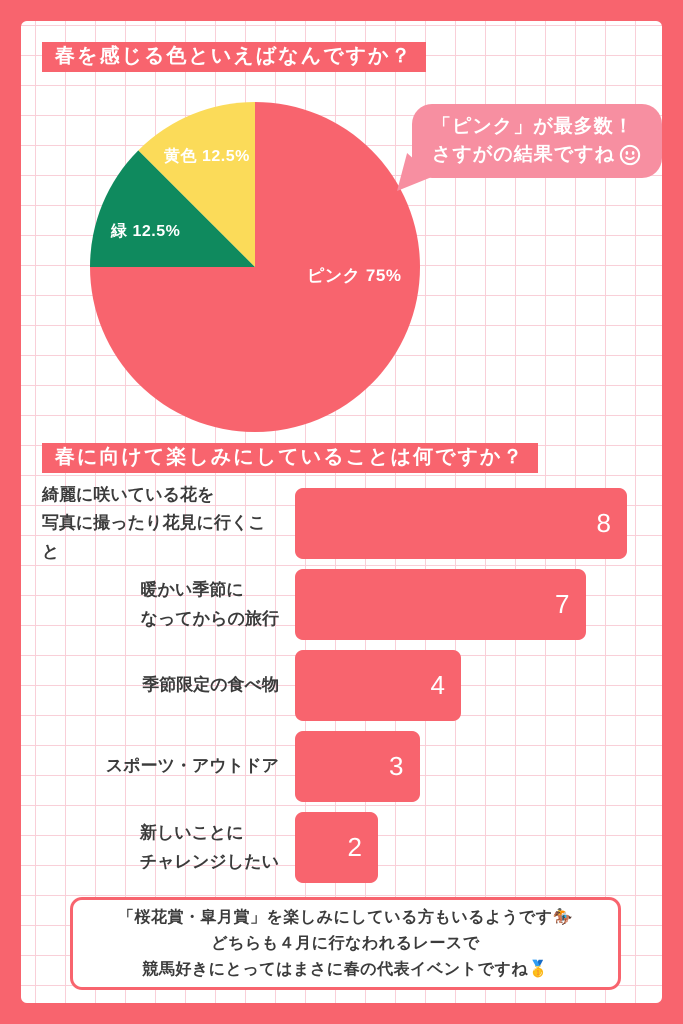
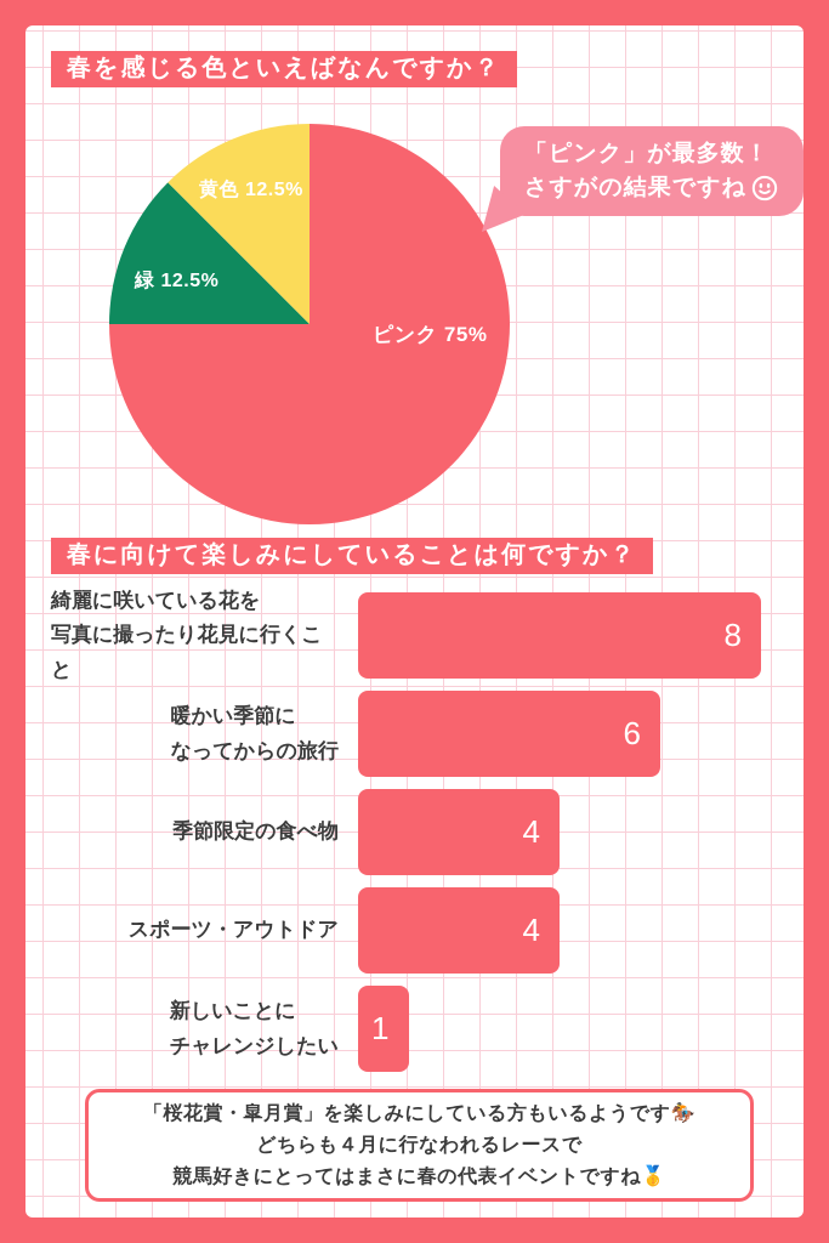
春に向けて楽しみにしていることは何ですか？/暖かい季節に なってからの旅行: 7 -> 6
春に向けて楽しみにしていることは何ですか？/スポーツ・アウトドア: 3 -> 4
春に向けて楽しみにしていることは何ですか？/新しいことに チャレンジしたい: 2 -> 1
